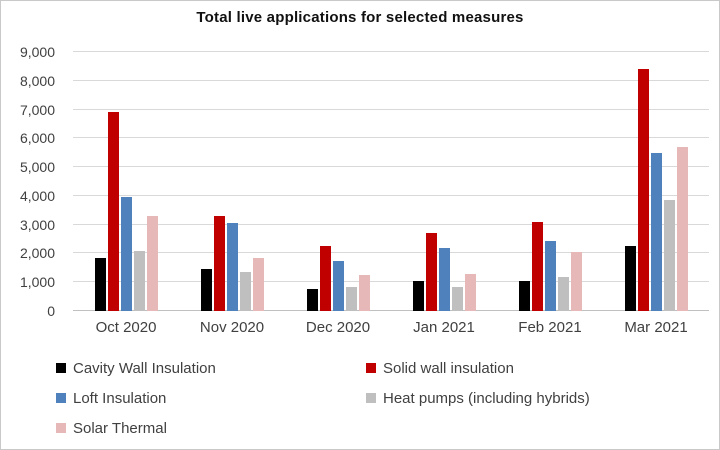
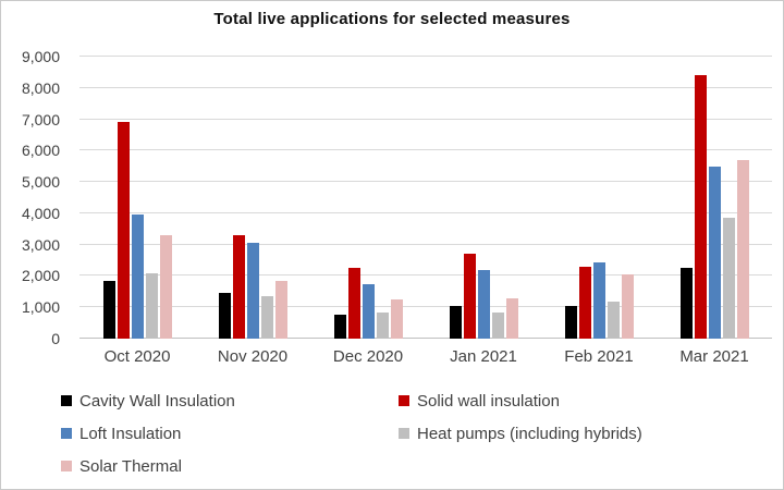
Solid wall insulation/Feb 2021: 3100 -> 2300
